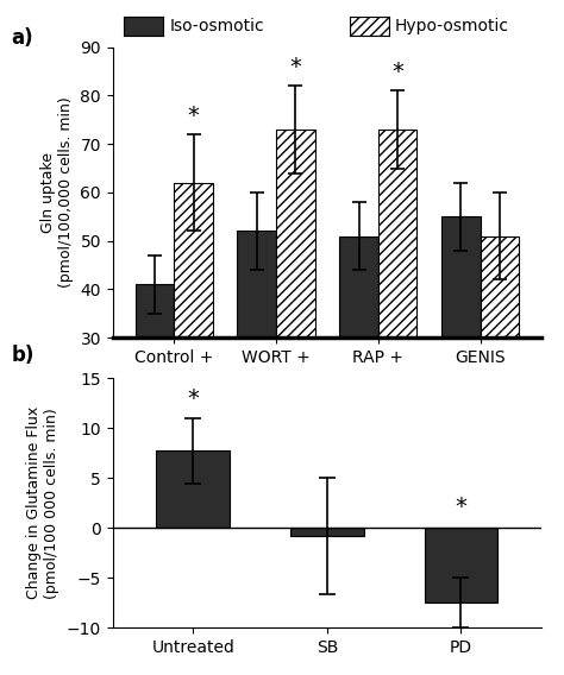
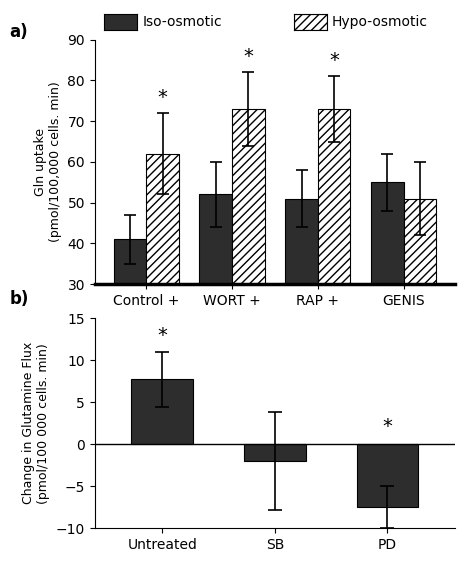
SB: -0.8 -> -2.0
